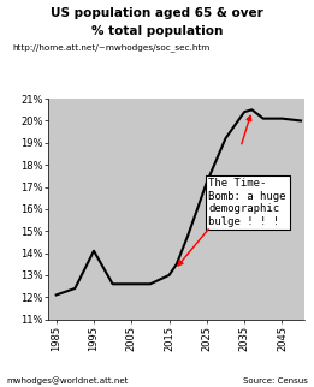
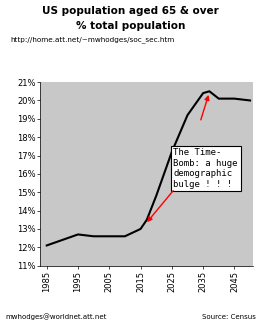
1995: 14.1% -> 12.7%
